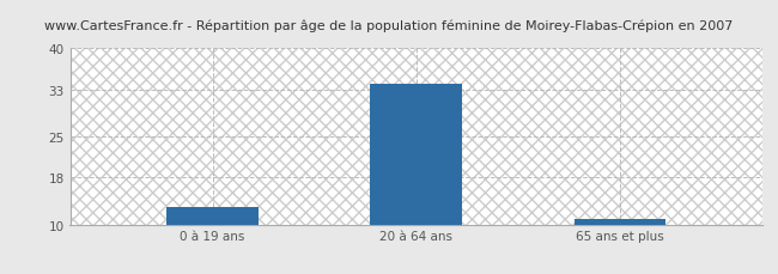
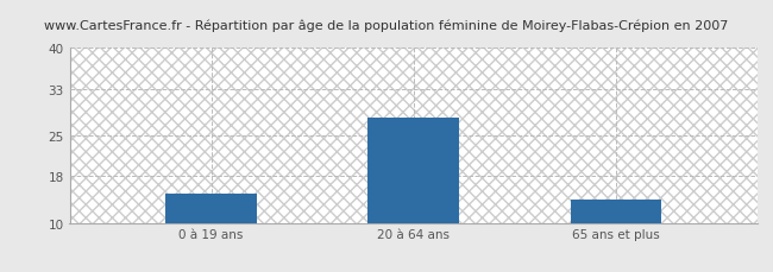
0 à 19 ans: 13 -> 15
20 à 64 ans: 34 -> 28
65 ans et plus: 11 -> 14
